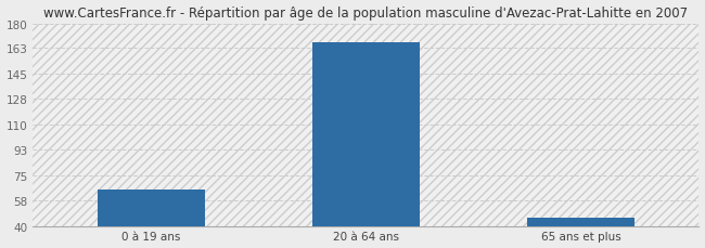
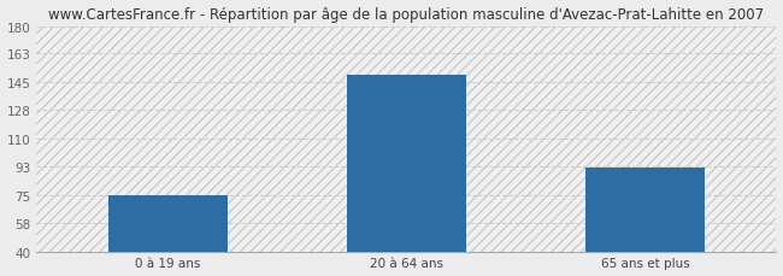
0 à 19 ans: 65 -> 75
20 à 64 ans: 167 -> 150
65 ans et plus: 46 -> 92
